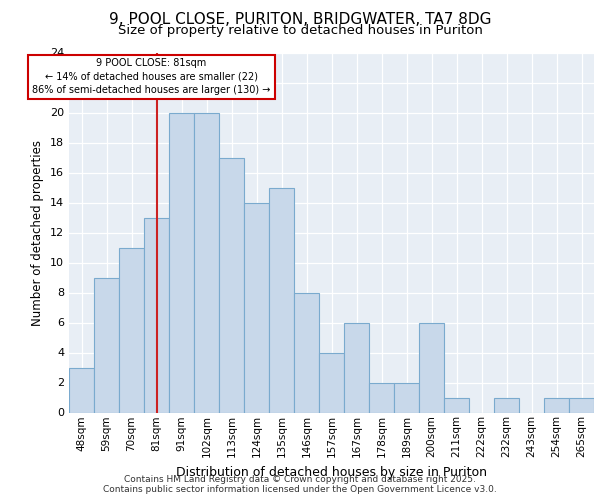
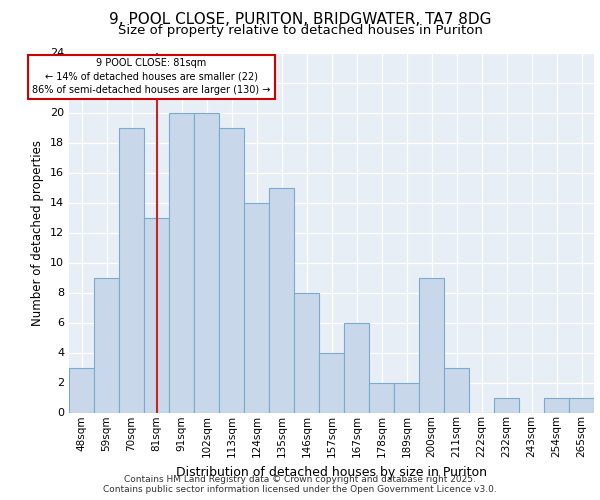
70sqm: 11 -> 19
113sqm: 17 -> 19
200sqm: 6 -> 9
211sqm: 1 -> 3
